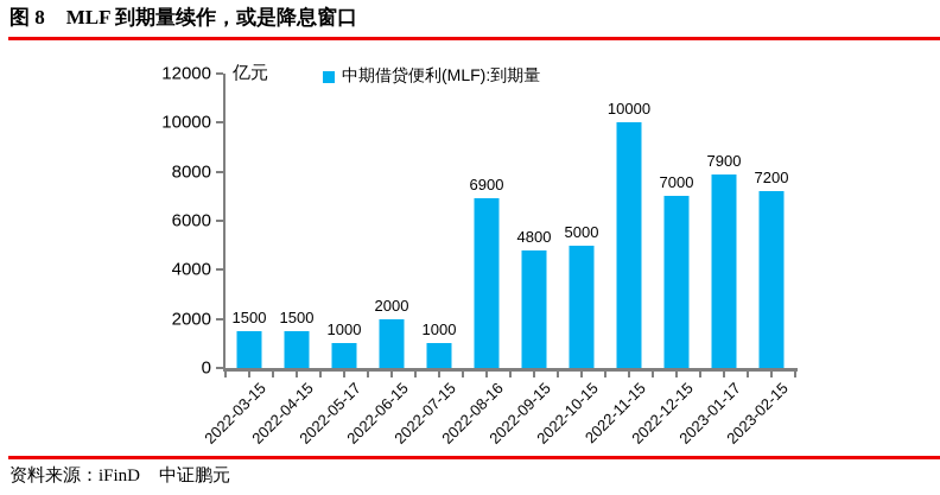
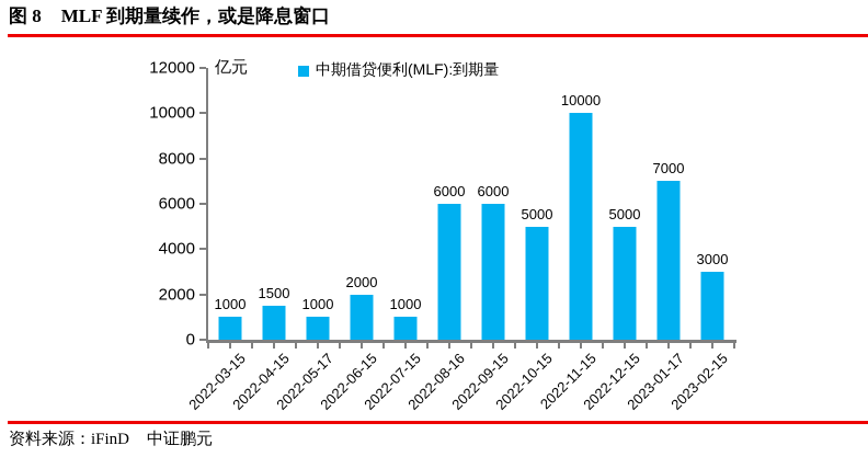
2022-03-15: 1500 -> 1000
2022-08-16: 6900 -> 6000
2022-09-15: 4800 -> 6000
2022-12-15: 7000 -> 5000
2023-01-17: 7900 -> 7000
2023-02-15: 7200 -> 3000
